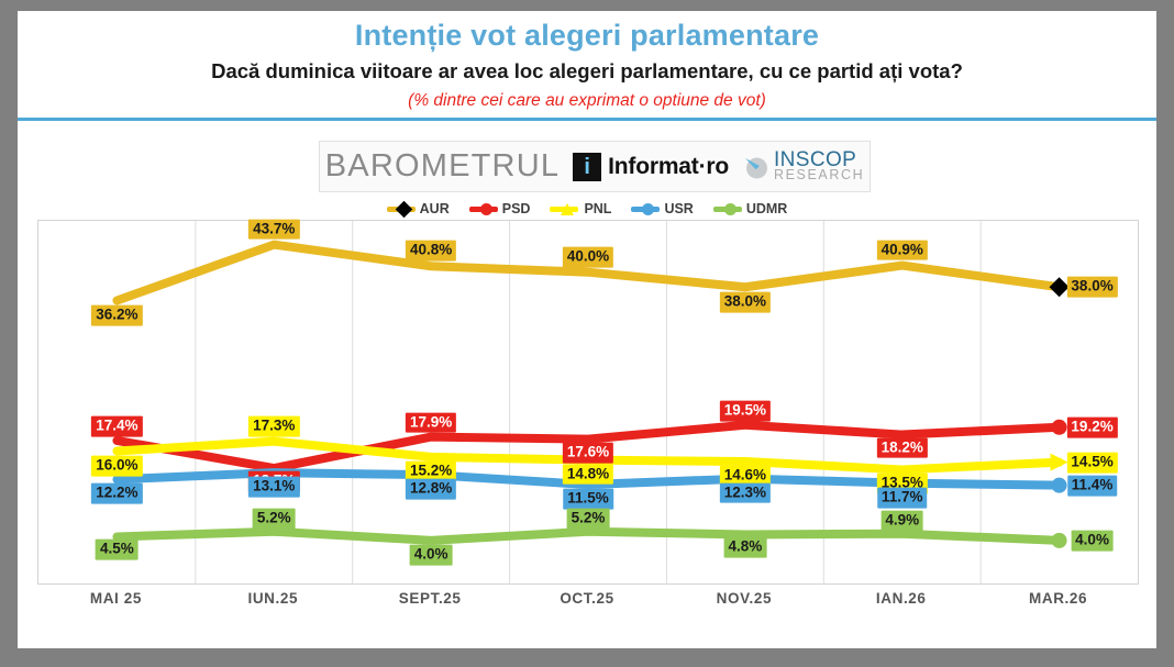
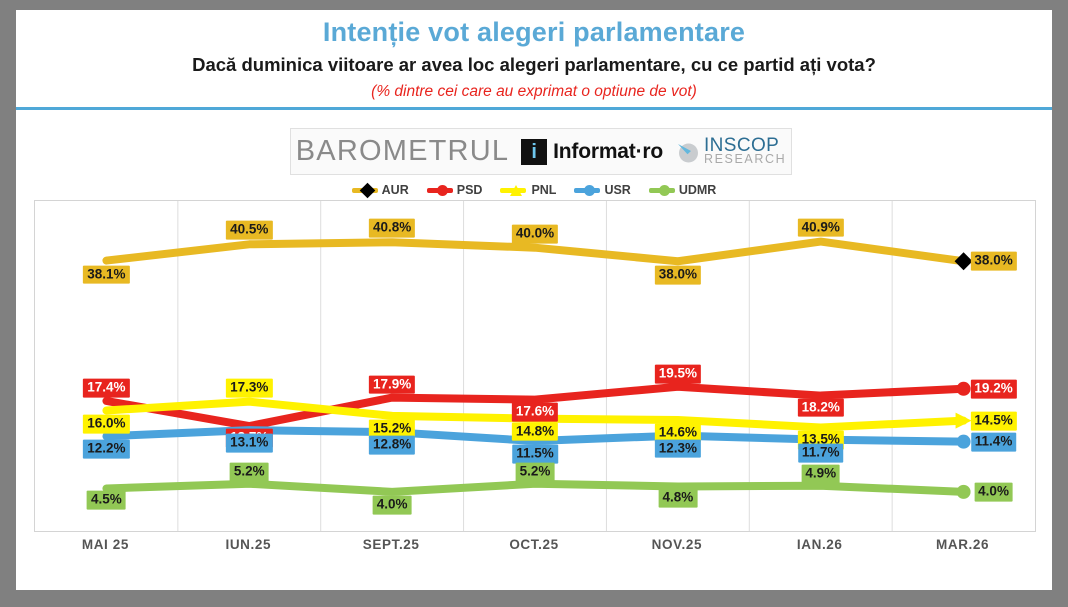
AUR/MAI 25: 36.2% -> 38.1%
AUR/IUN.25: 43.7% -> 40.5%
